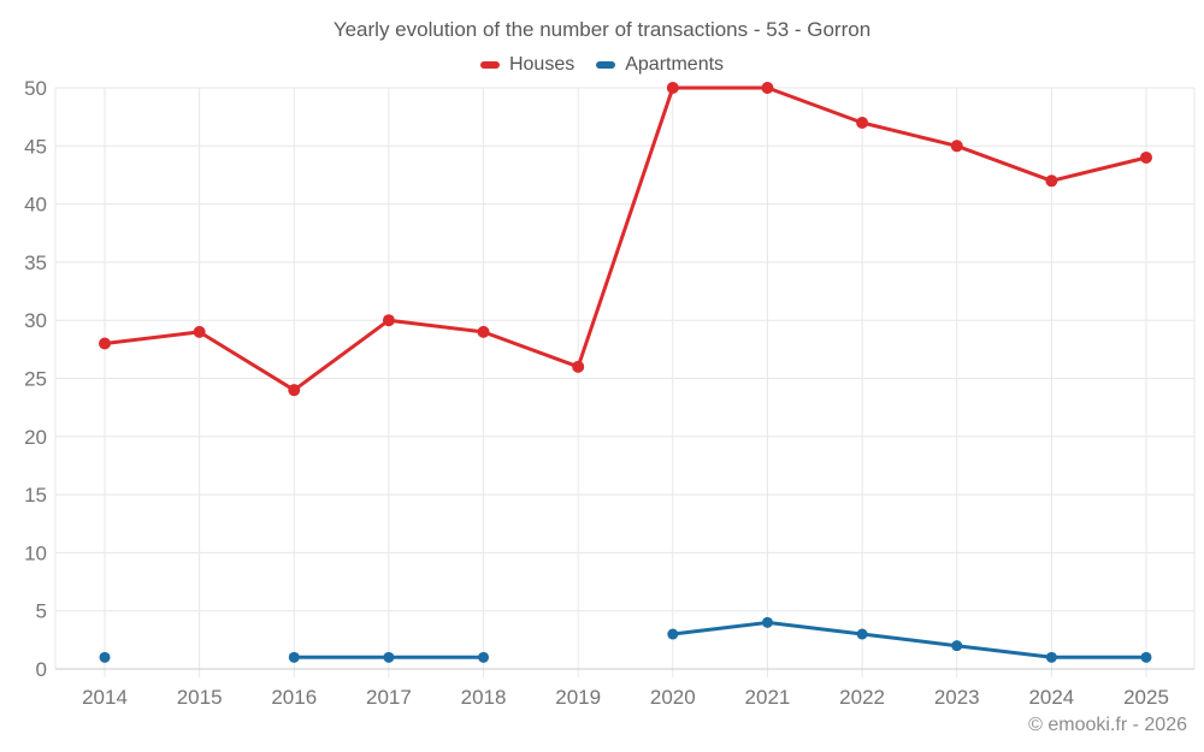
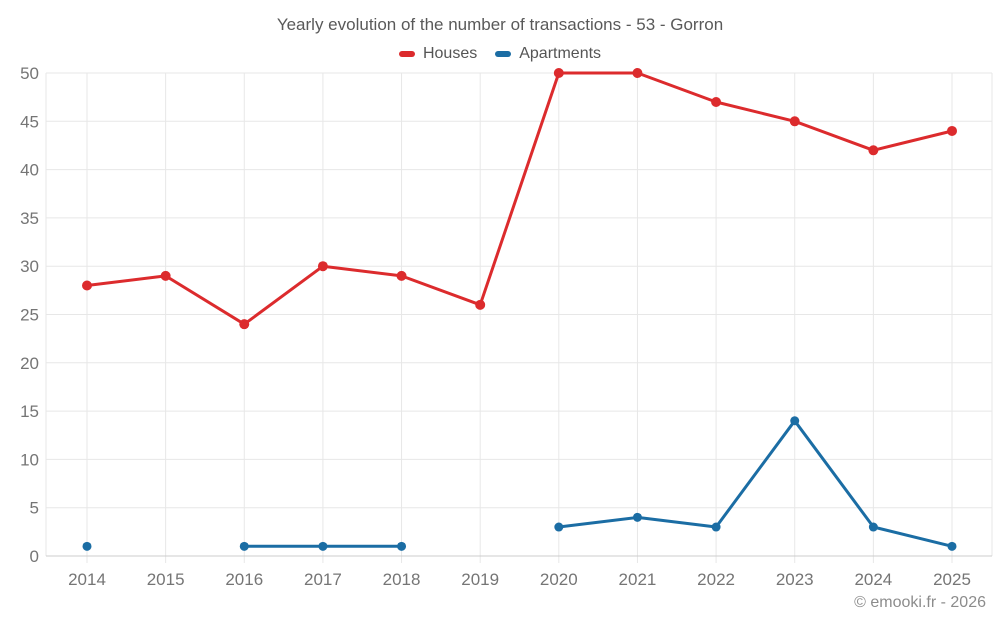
Apartments/2023: 2 -> 14
Apartments/2024: 1 -> 3
